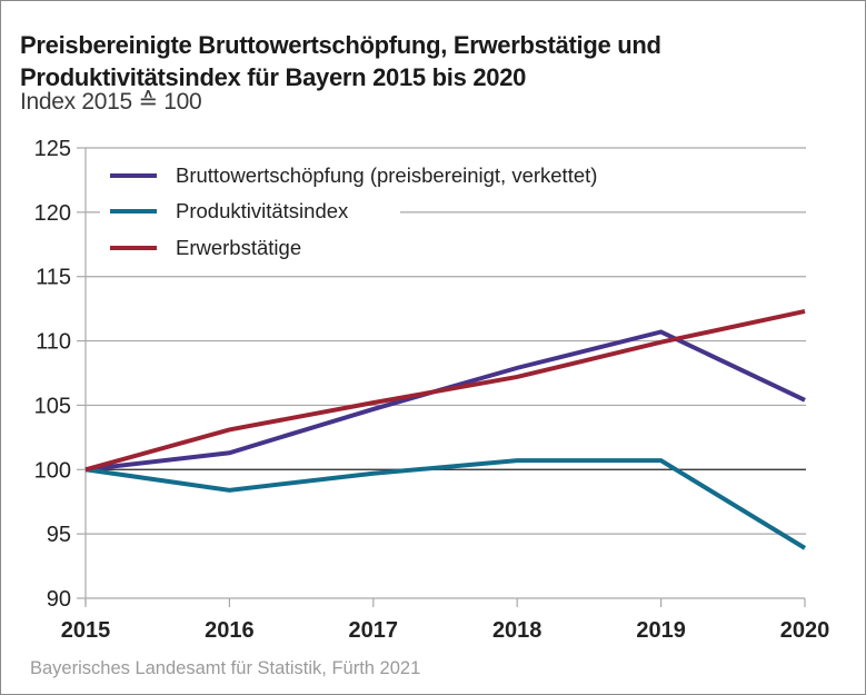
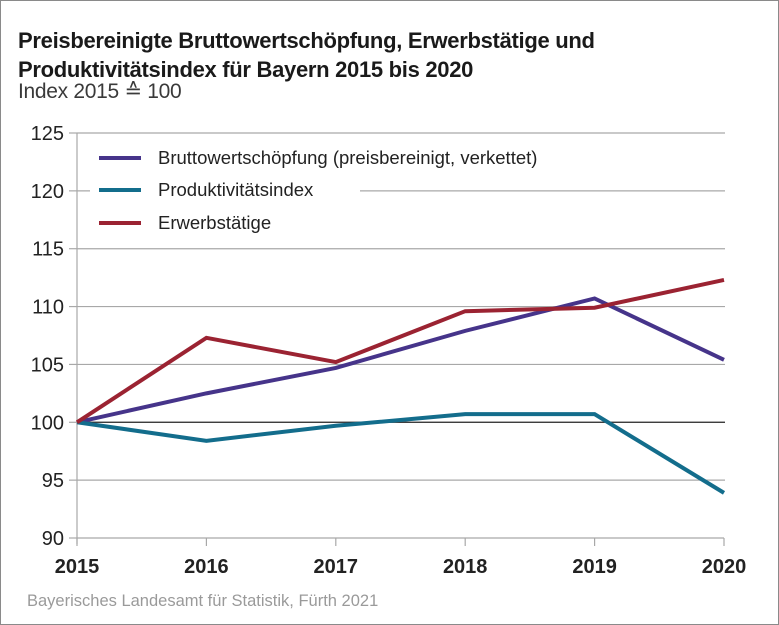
Bruttowertschöpfung (preisbereinigt, verkettet)/2016: 101.3 -> 102.5
Erwerbstätige/2016: 103.1 -> 107.3
Erwerbstätige/2018: 107.2 -> 109.6
